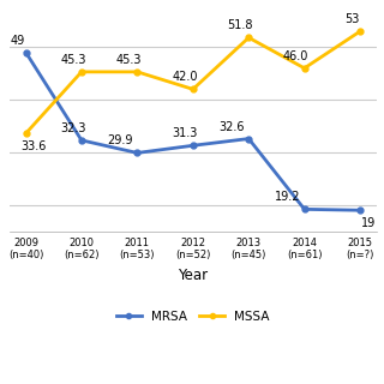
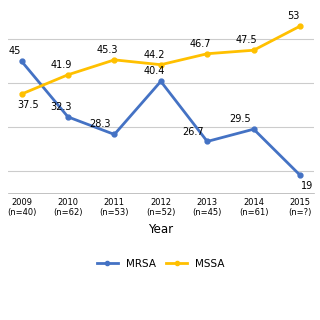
MRSA/2009 (n=40): 49 -> 45
MSSA/2009 (n=40): 33.6 -> 37.5
MSSA/2010 (n=62): 45.3 -> 41.9
MRSA/2011 (n=53): 29.9 -> 28.3
MRSA/2012 (n=52): 31.3 -> 40.4
MSSA/2012 (n=52): 42.0 -> 44.2
MRSA/2013 (n=45): 32.6 -> 26.7
MSSA/2013 (n=45): 51.8 -> 46.7
MRSA/2014 (n=61): 19.2 -> 29.5
MSSA/2014 (n=61): 46.0 -> 47.5
